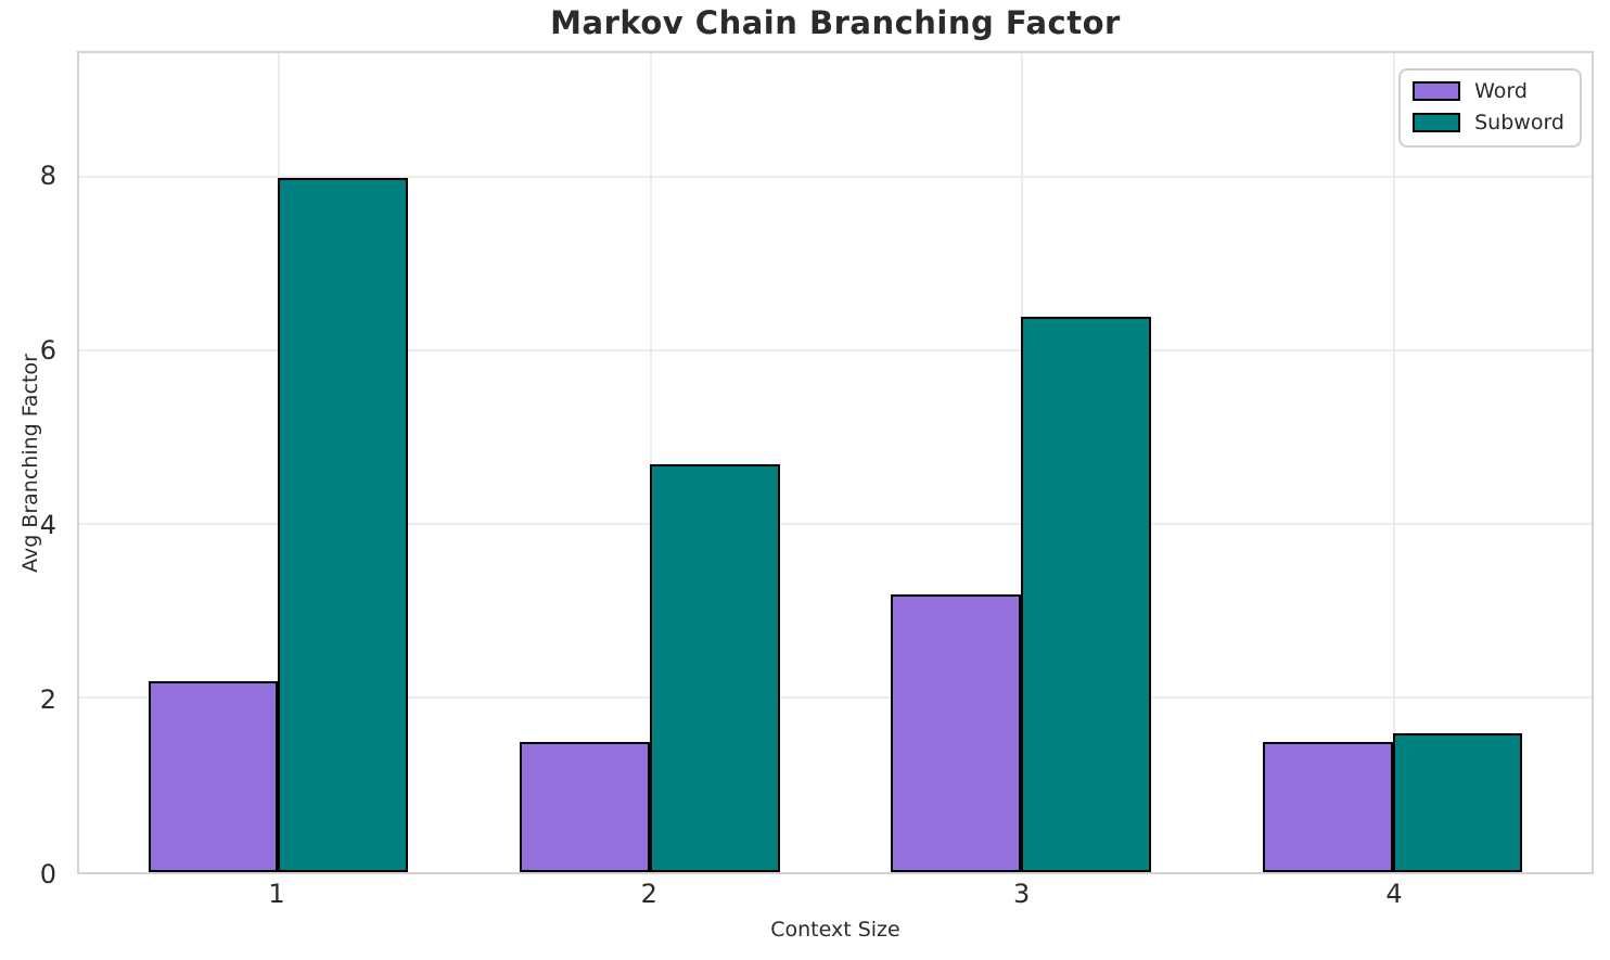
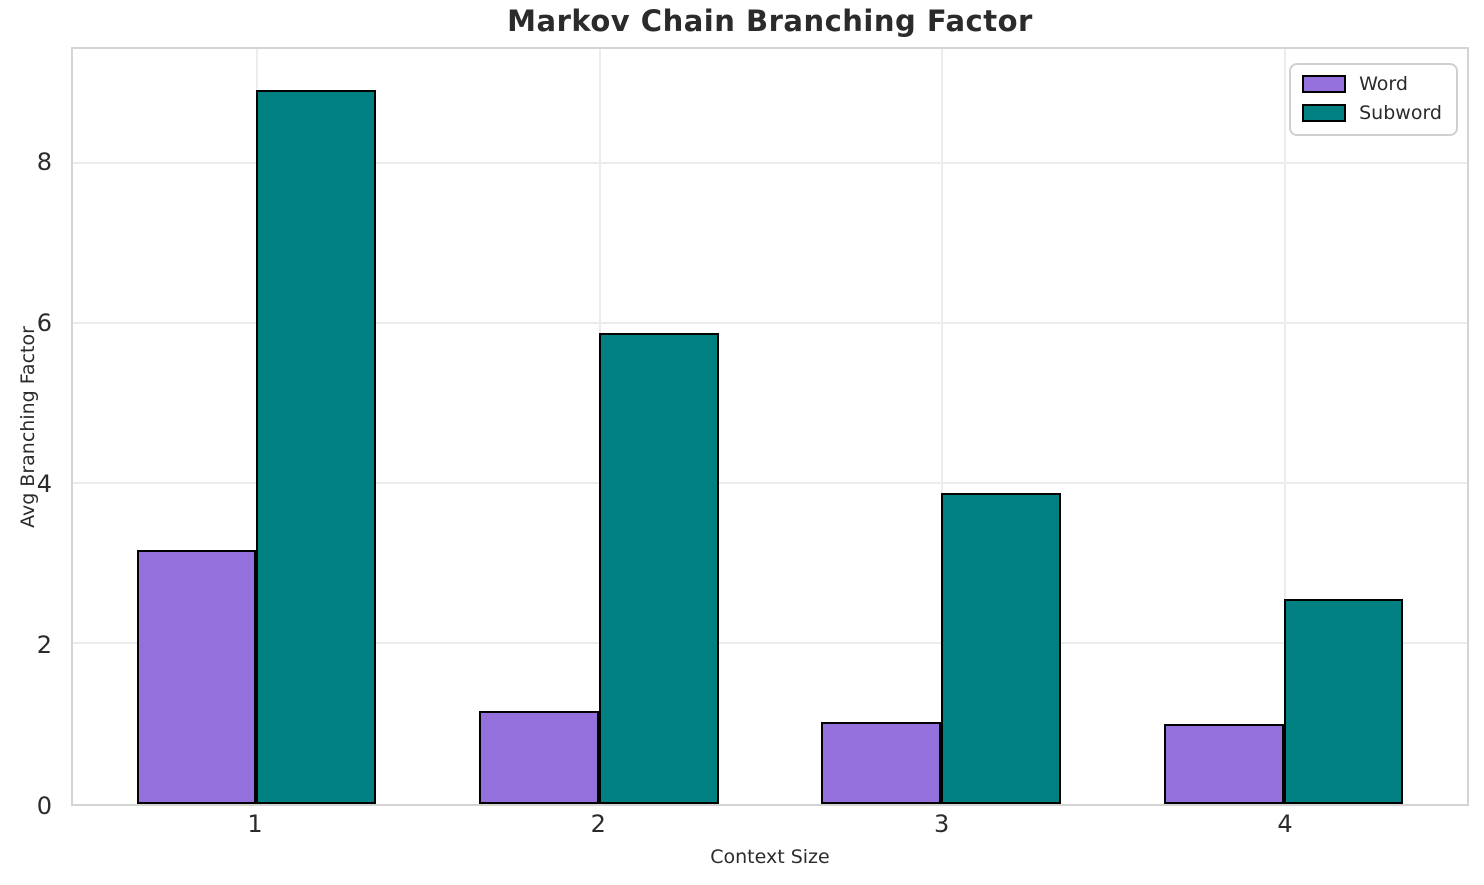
Word/1: 2.2 -> 3.2
Subword/1: 8.0 -> 8.9
Word/2: 1.5 -> 1.2
Subword/2: 4.7 -> 5.9
Word/3: 3.2 -> 1.0
Subword/3: 6.4 -> 3.9
Word/4: 1.5 -> 1.0
Subword/4: 1.6 -> 2.6
